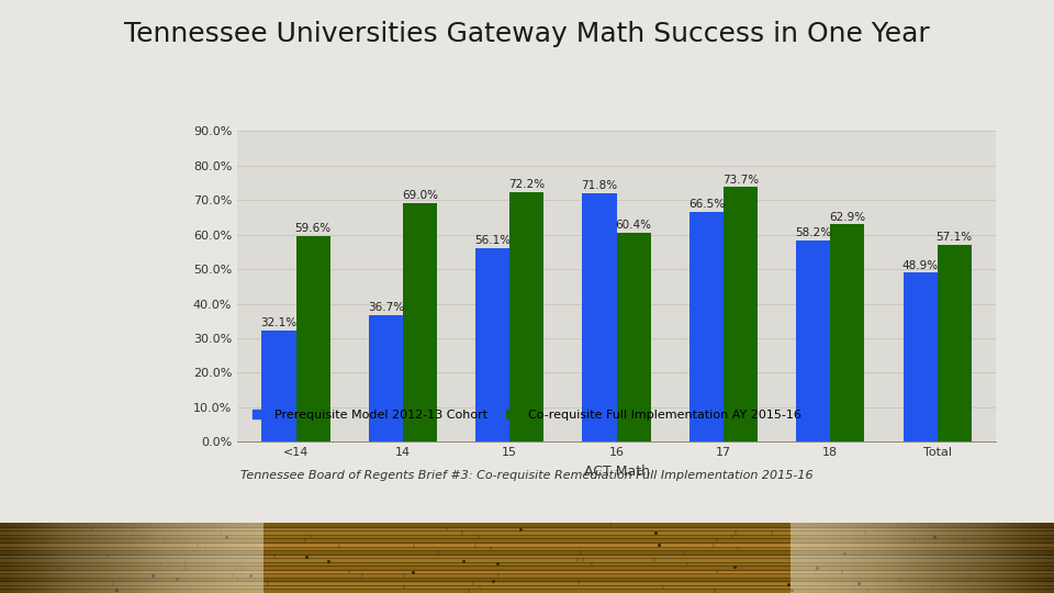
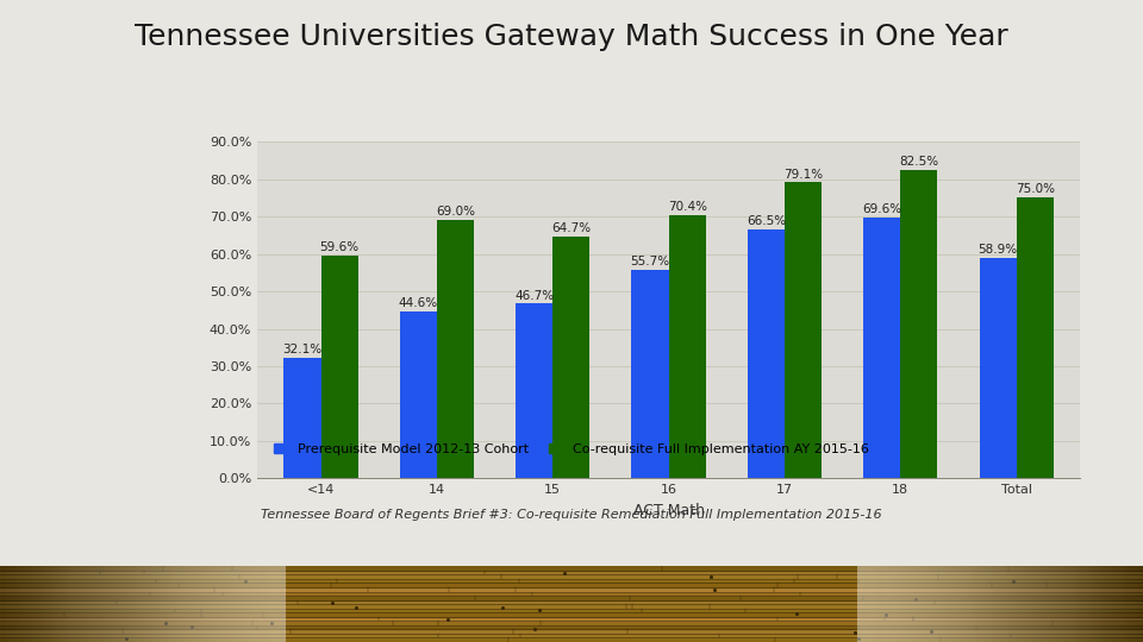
Prerequisite Model 2012-13 Cohort/14: 36.7% -> 44.6%
Prerequisite Model 2012-13 Cohort/15: 56.1% -> 46.7%
Co-requisite Full Implementation AY 2015-16/15: 72.2% -> 64.7%
Prerequisite Model 2012-13 Cohort/16: 71.8% -> 55.7%
Co-requisite Full Implementation AY 2015-16/16: 60.4% -> 70.4%
Co-requisite Full Implementation AY 2015-16/17: 73.7% -> 79.1%
Prerequisite Model 2012-13 Cohort/18: 58.2% -> 69.6%
Co-requisite Full Implementation AY 2015-16/18: 62.9% -> 82.5%
Prerequisite Model 2012-13 Cohort/Total: 48.9% -> 58.9%
Co-requisite Full Implementation AY 2015-16/Total: 57.1% -> 75.0%
